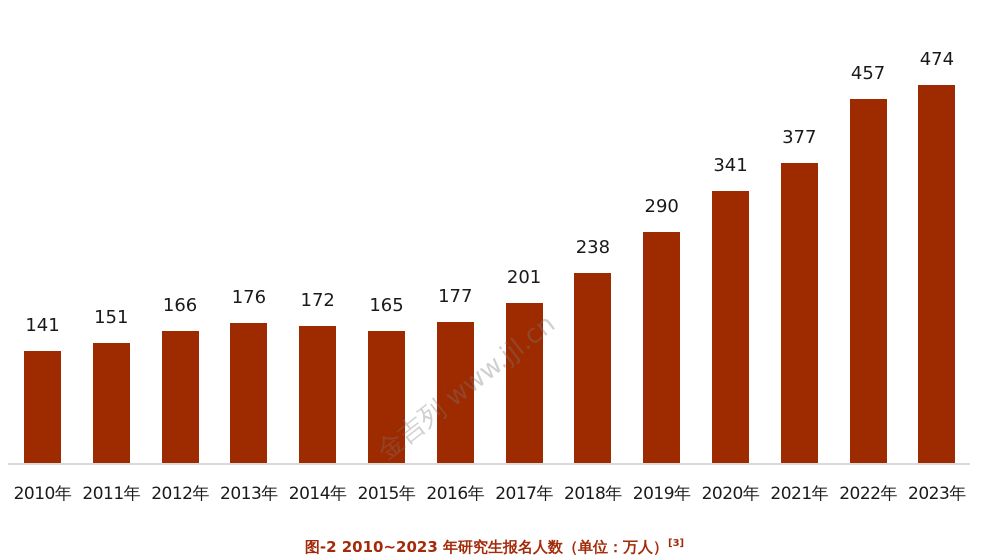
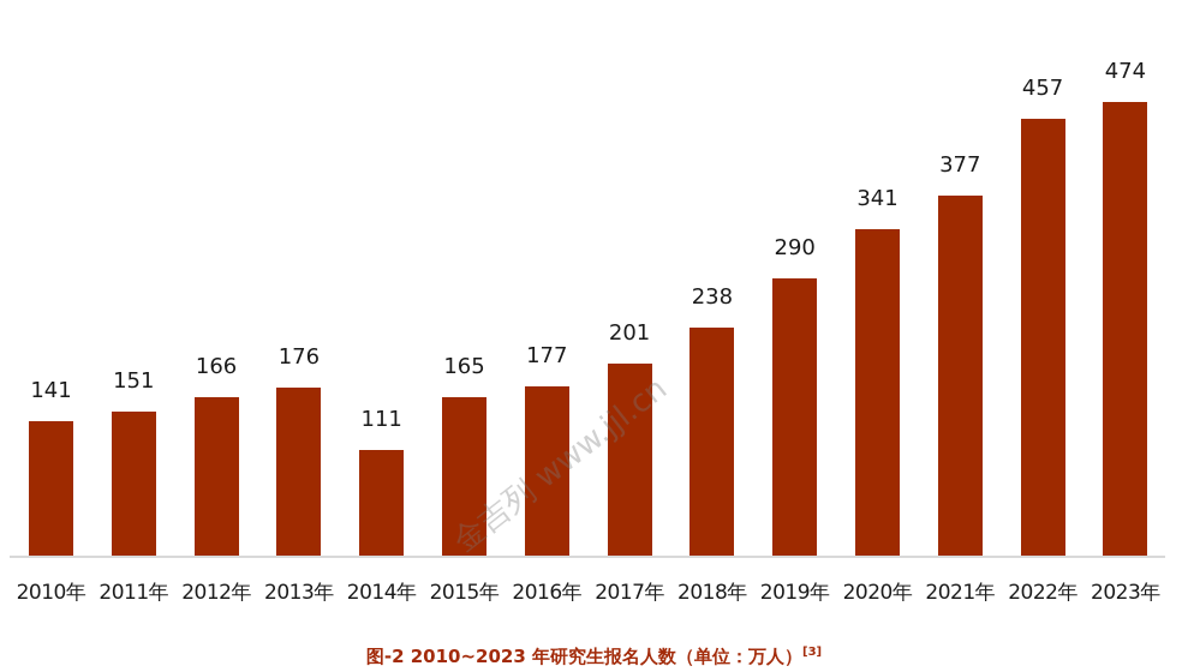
2014年: 172 -> 111
